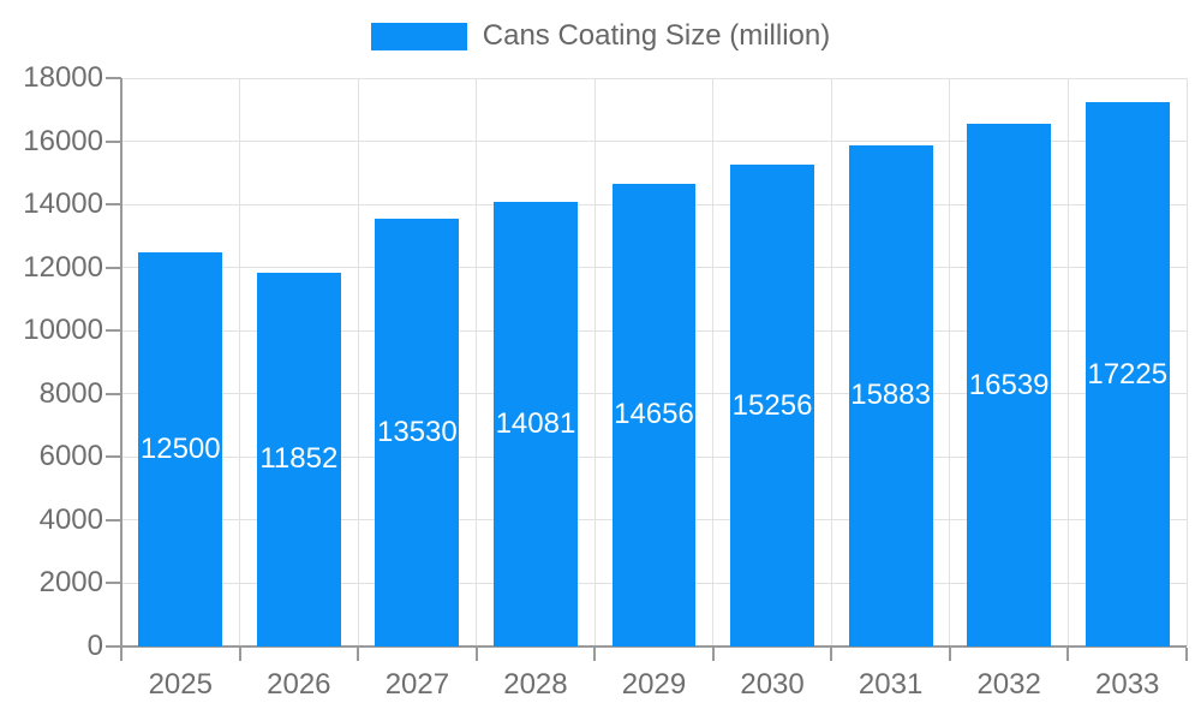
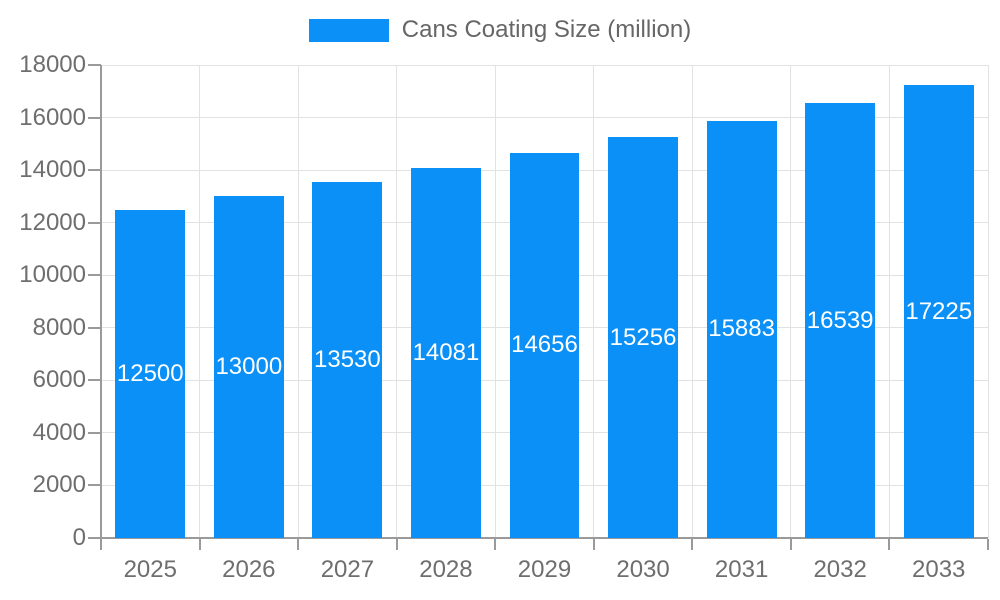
2026: 11852 -> 13000
